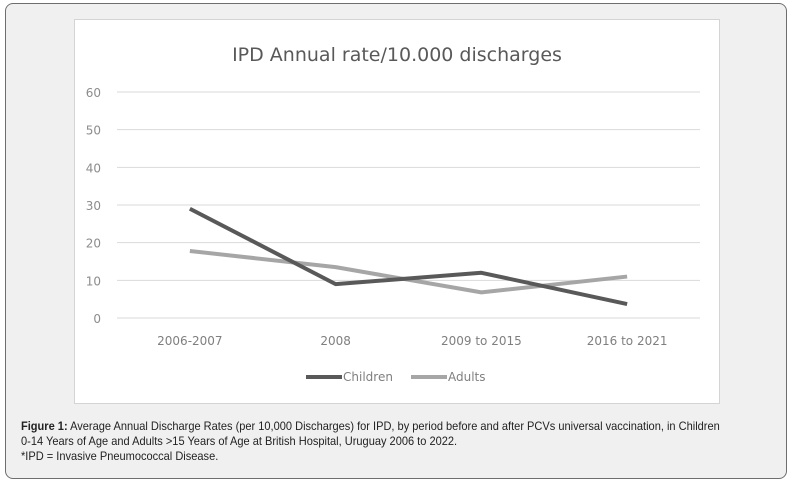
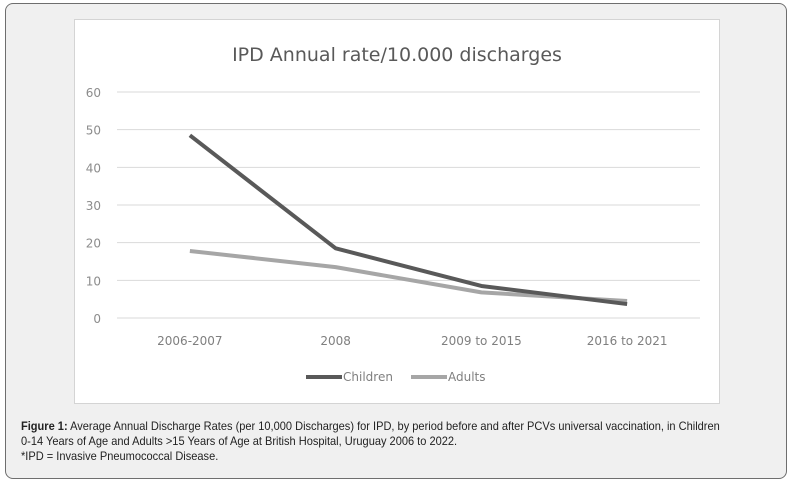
Children/2006-2007: 29 -> 48
Children/2008: 9 -> 18
Children/2009 to 2015: 12 -> 8
Adults/2016 to 2021: 11 -> 4
